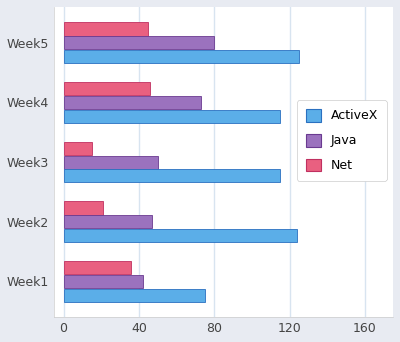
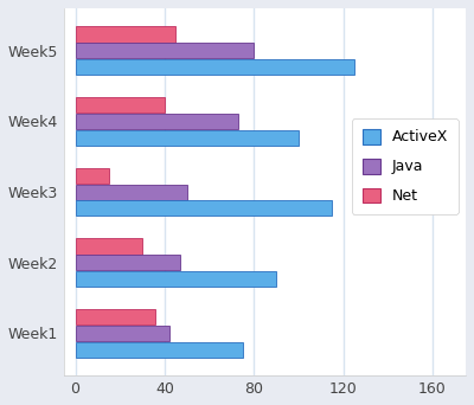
Net/Week4: 46 -> 40
ActiveX/Week4: 115 -> 100
Net/Week2: 21 -> 30
ActiveX/Week2: 124 -> 90
